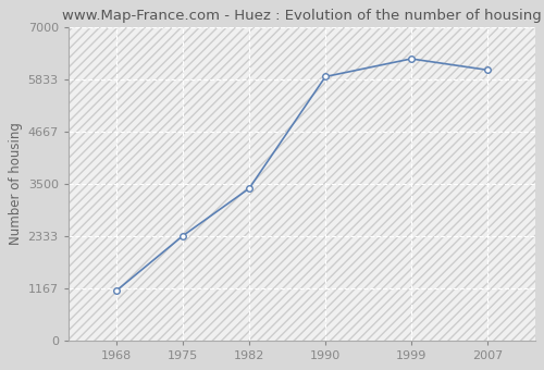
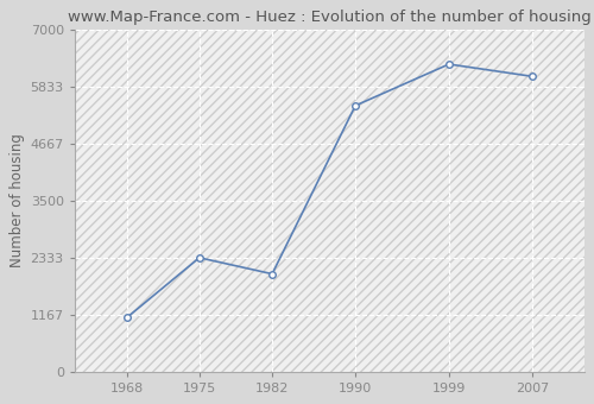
1982: 3400 -> 2000
1990: 5900 -> 5450
